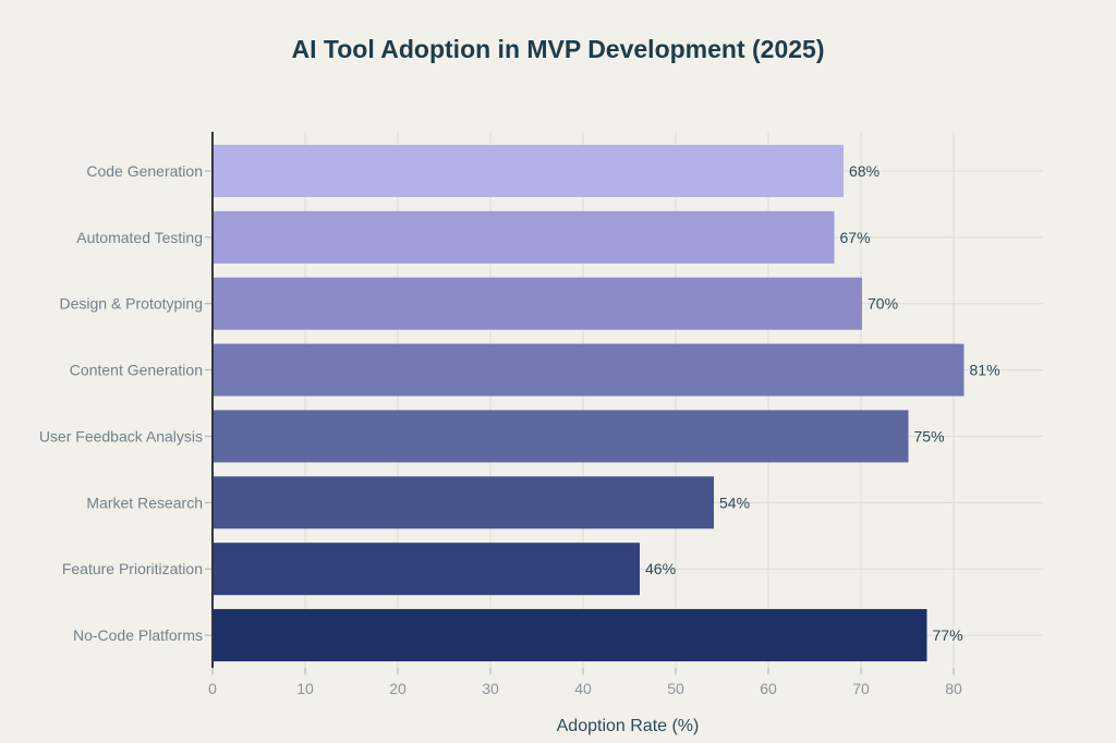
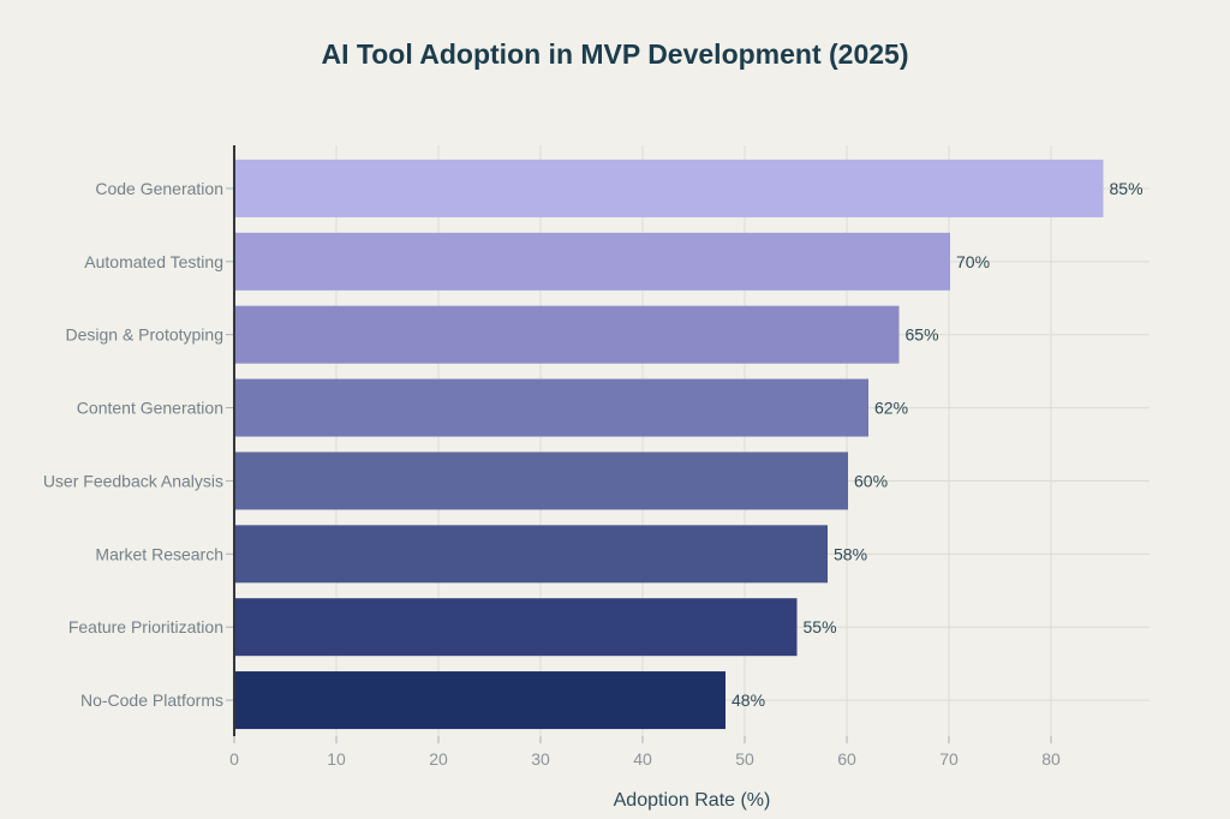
Code Generation: 68% -> 85%
Automated Testing: 67% -> 70%
Design & Prototyping: 70% -> 65%
Content Generation: 81% -> 62%
User Feedback Analysis: 75% -> 60%
Market Research: 54% -> 58%
Feature Prioritization: 46% -> 55%
No-Code Platforms: 77% -> 48%
